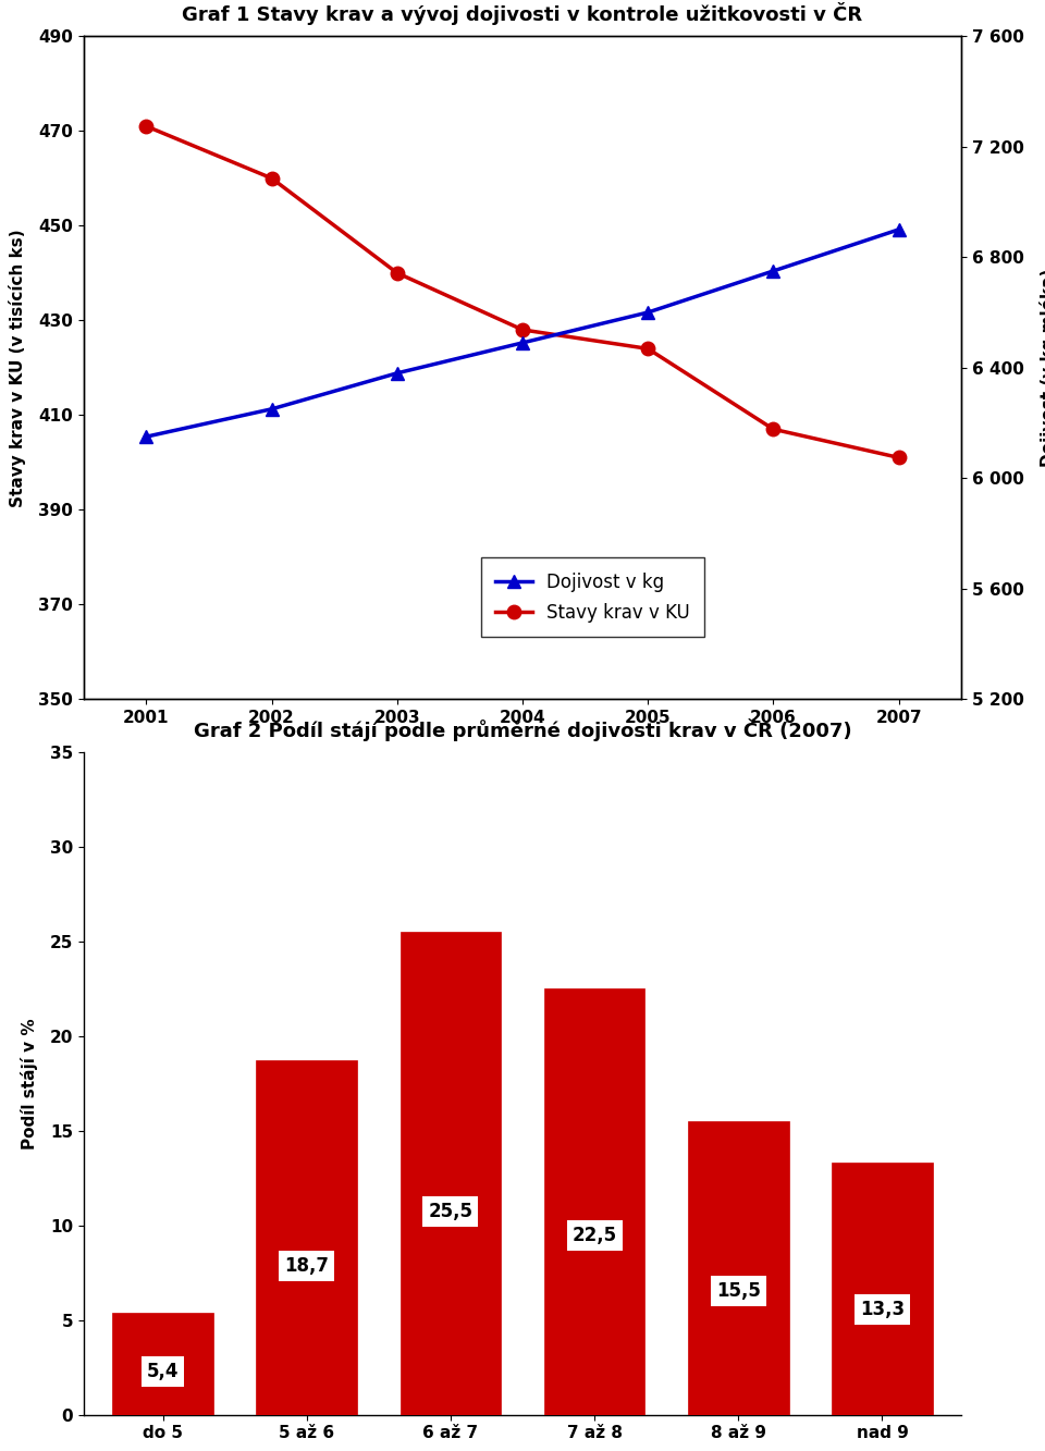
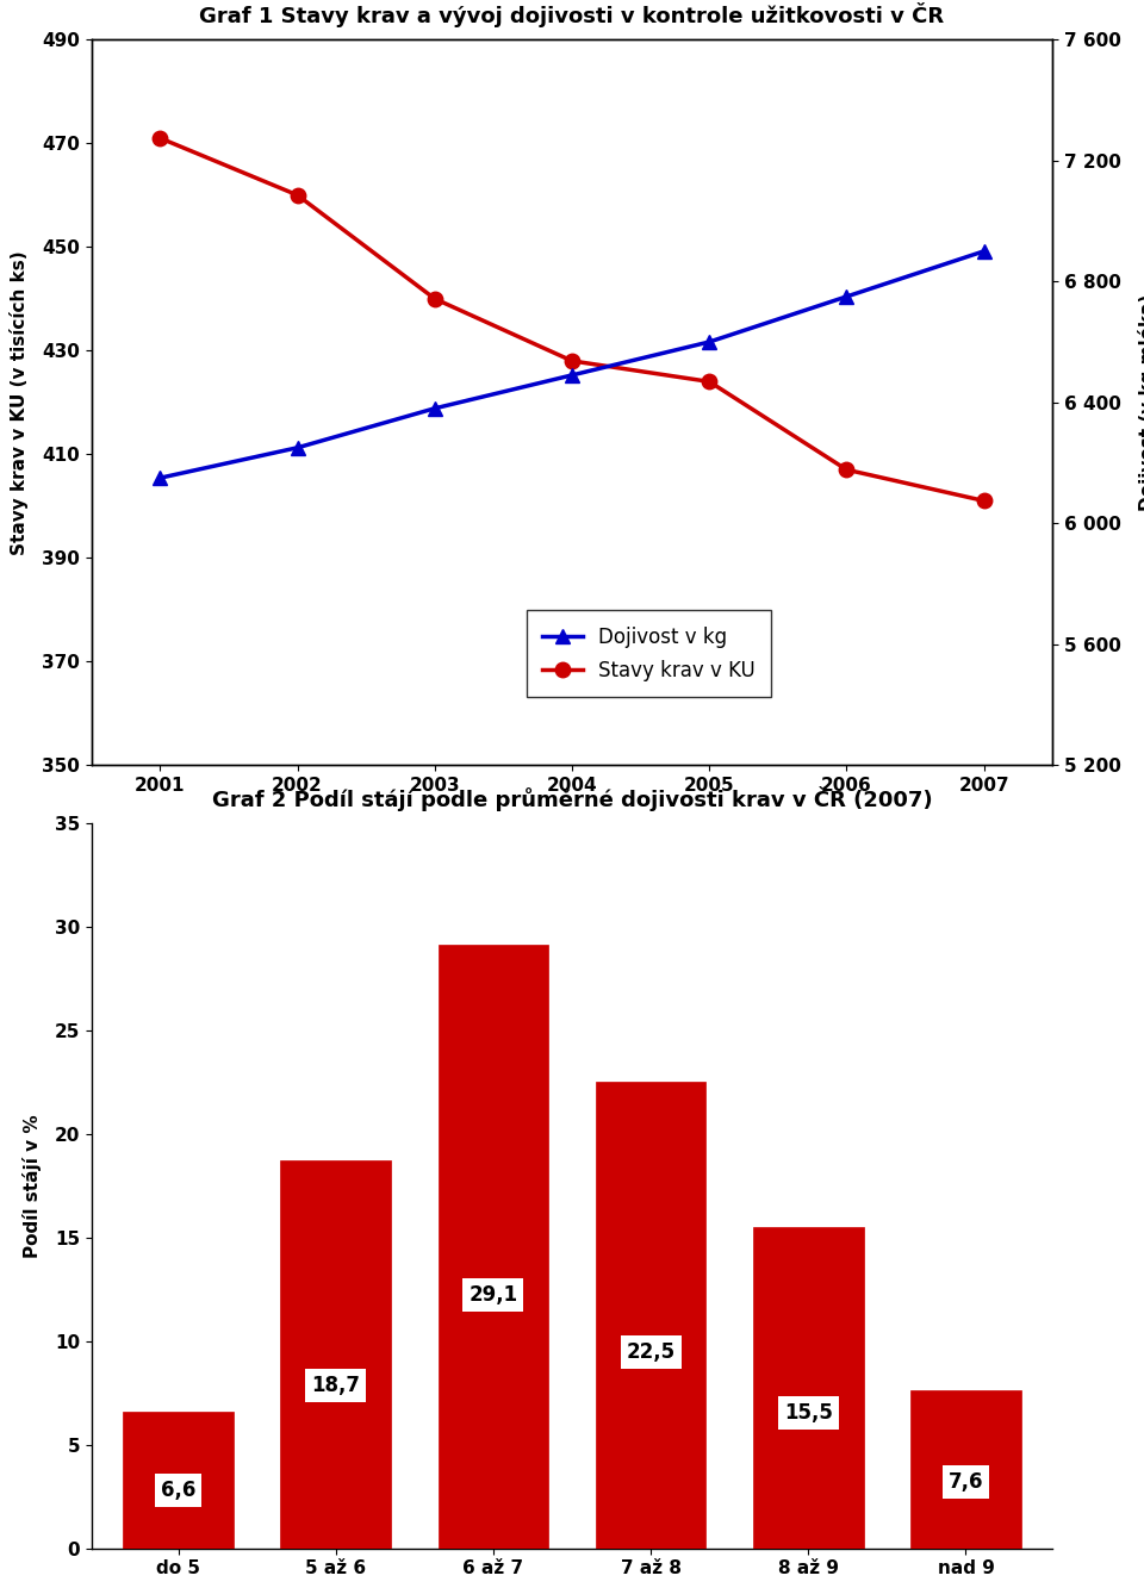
Graf 2 Podíl stájí podle průměrné dojivosti krav v ČR (2007)/do 5: 5,4 -> 6,6
Graf 2 Podíl stájí podle průměrné dojivosti krav v ČR (2007)/6 až 7: 25,5 -> 29,1
Graf 2 Podíl stájí podle průměrné dojivosti krav v ČR (2007)/nad 9: 13,3 -> 7,6
